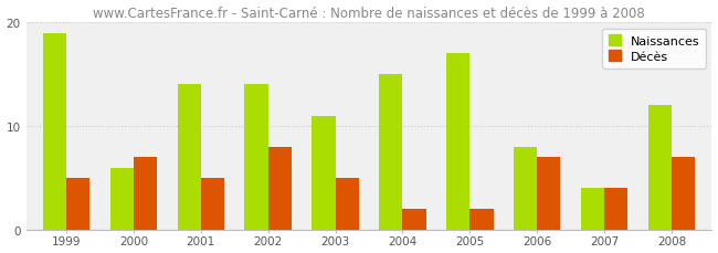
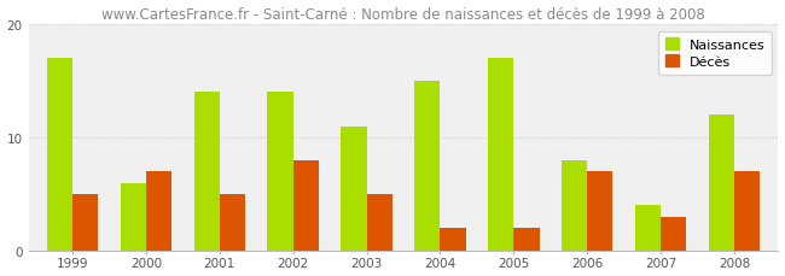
Naissances/1999: 19 -> 17
Décès/2007: 4 -> 3
